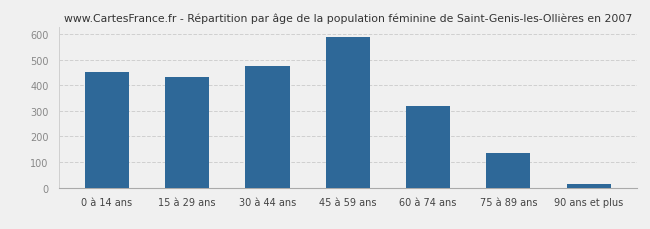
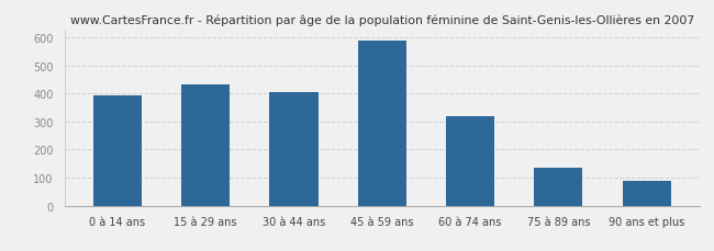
0 à 14 ans: 452 -> 395
30 à 44 ans: 474 -> 405
90 ans et plus: 14 -> 90
